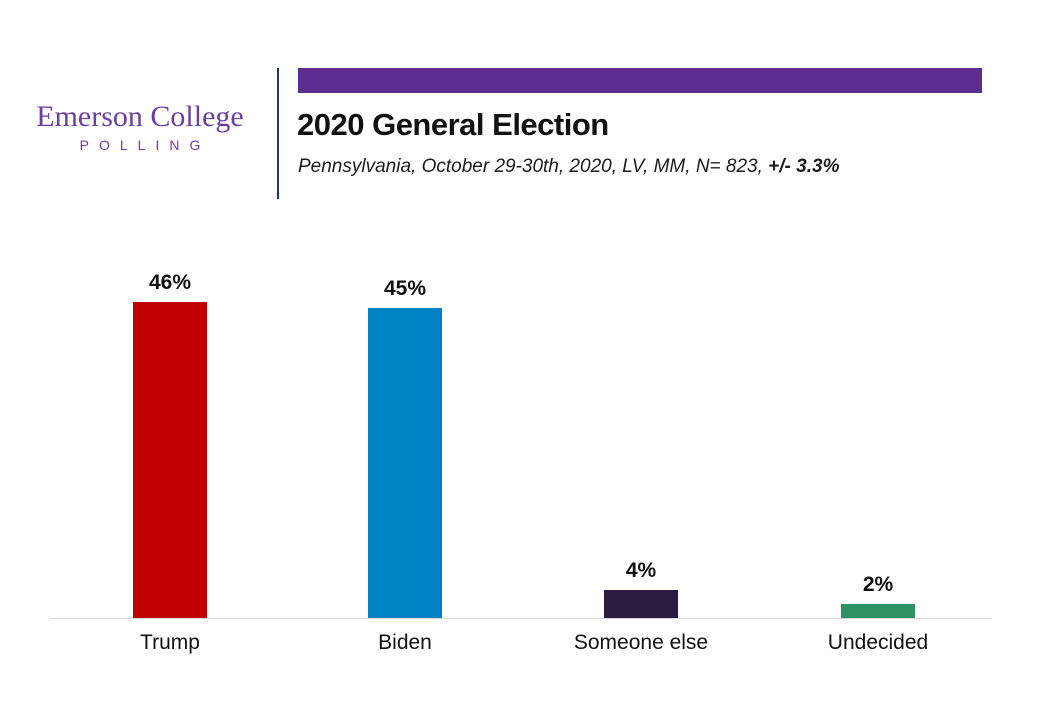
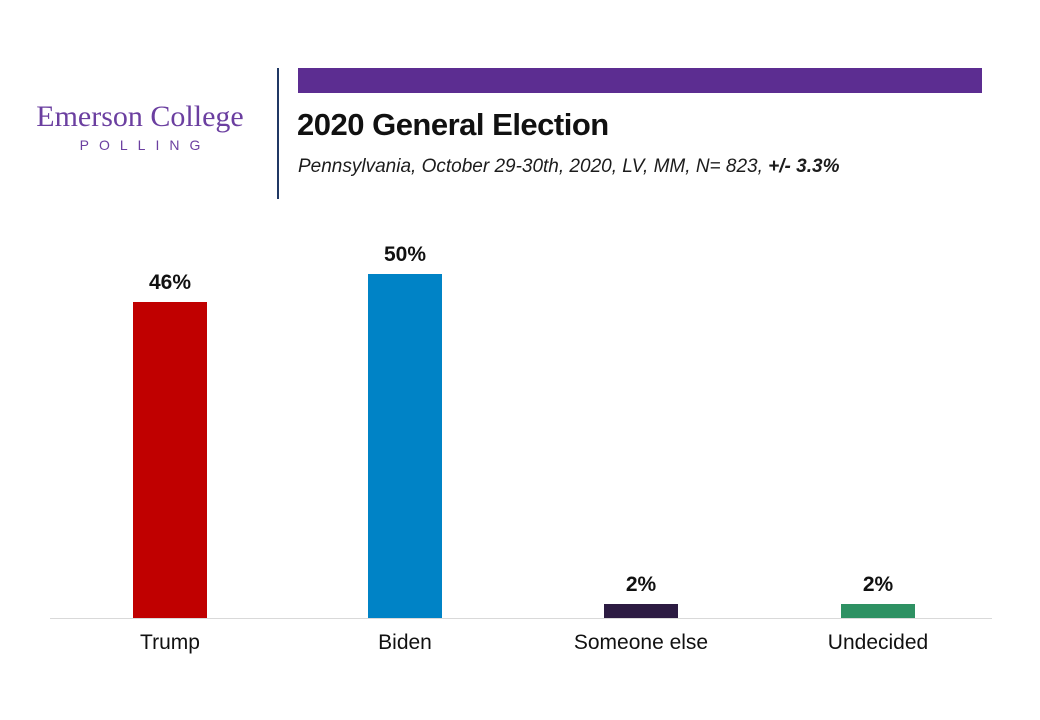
Biden: 45% -> 50%
Someone else: 4% -> 2%
